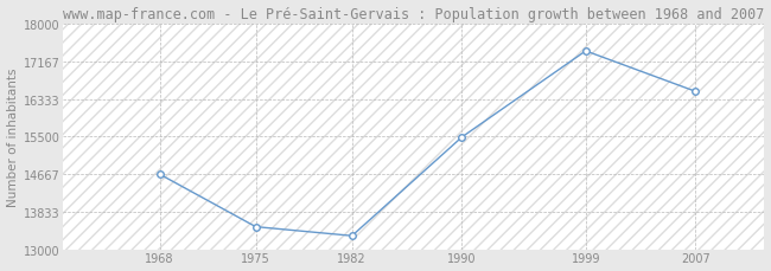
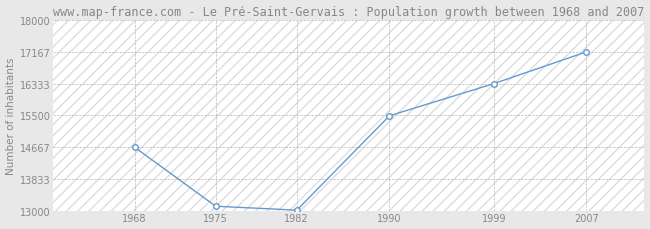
1975: 13500 -> 13120
1982: 13300 -> 13010
1999: 17400 -> 16330
2007: 16500 -> 17170
